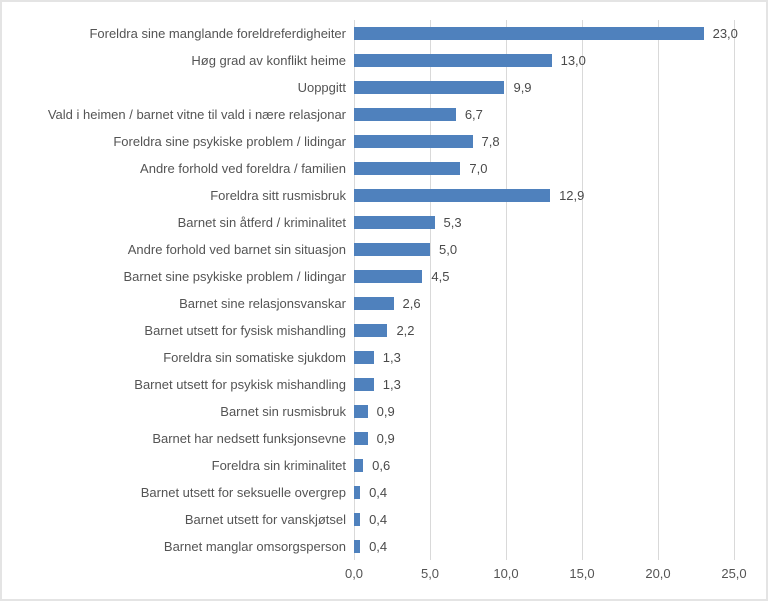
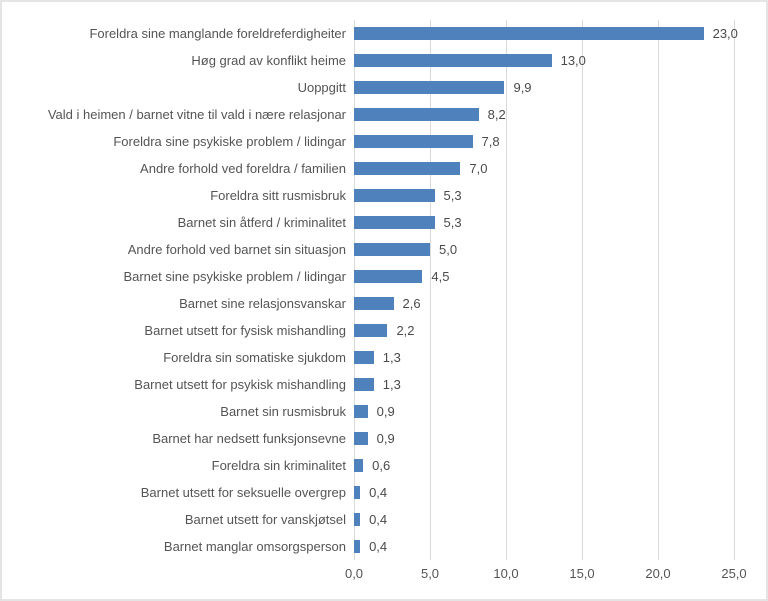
Vald i heimen / barnet vitne til vald i nære relasjonar: 6,7 -> 8,2
Foreldra sitt rusmisbruk: 12,9 -> 5,3
